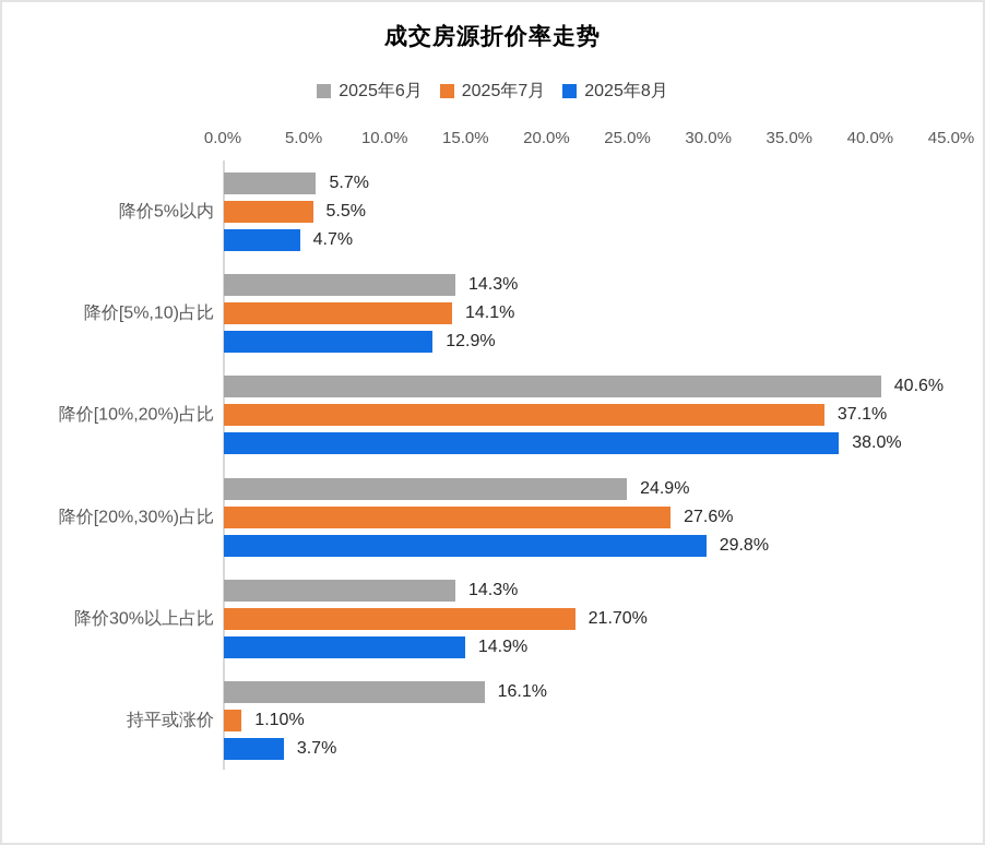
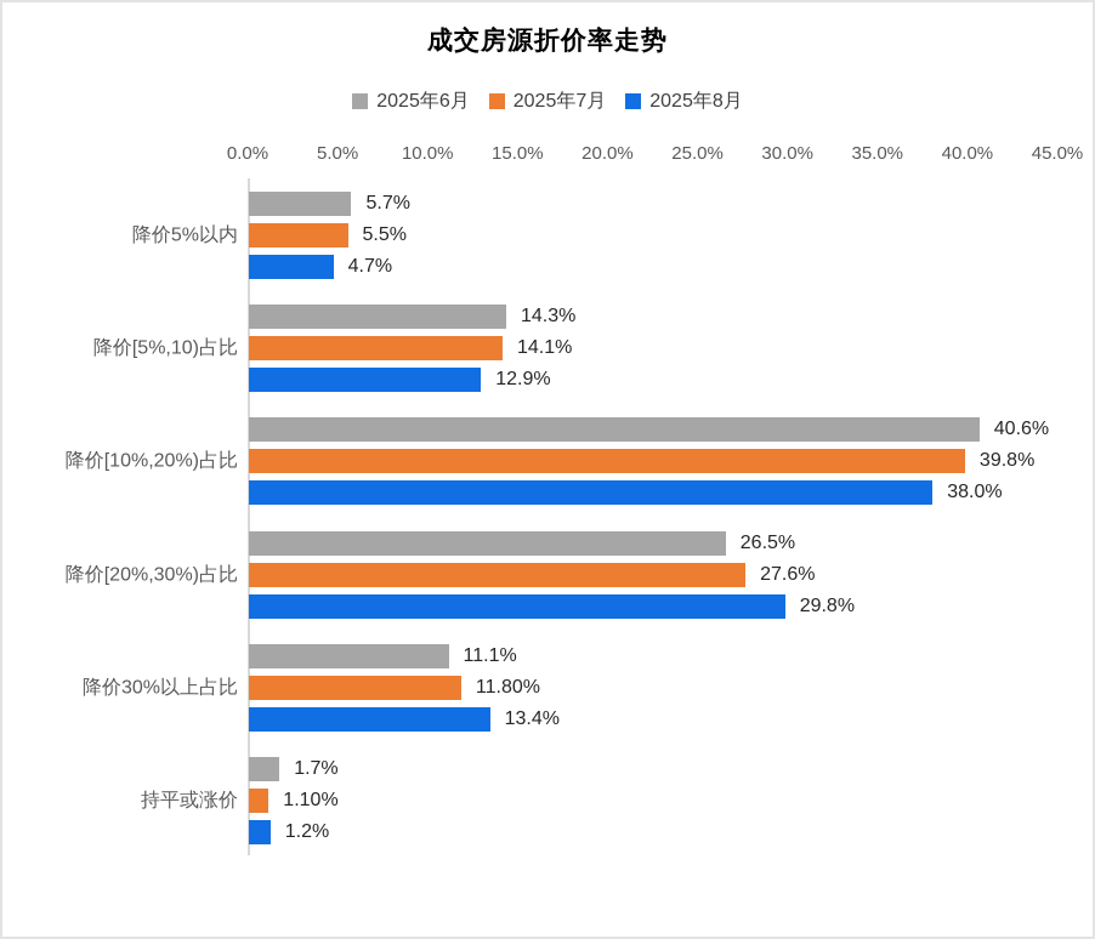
2025年7月/降价[10%,20%)占比: 37.1% -> 39.8%
2025年6月/降价[20%,30%)占比: 24.9% -> 26.5%
2025年6月/降价30%以上占比: 14.3% -> 11.1%
2025年7月/降价30%以上占比: 21.70% -> 11.80%
2025年8月/降价30%以上占比: 14.9% -> 13.4%
2025年6月/持平或涨价: 16.1% -> 1.7%
2025年8月/持平或涨价: 3.7% -> 1.2%
